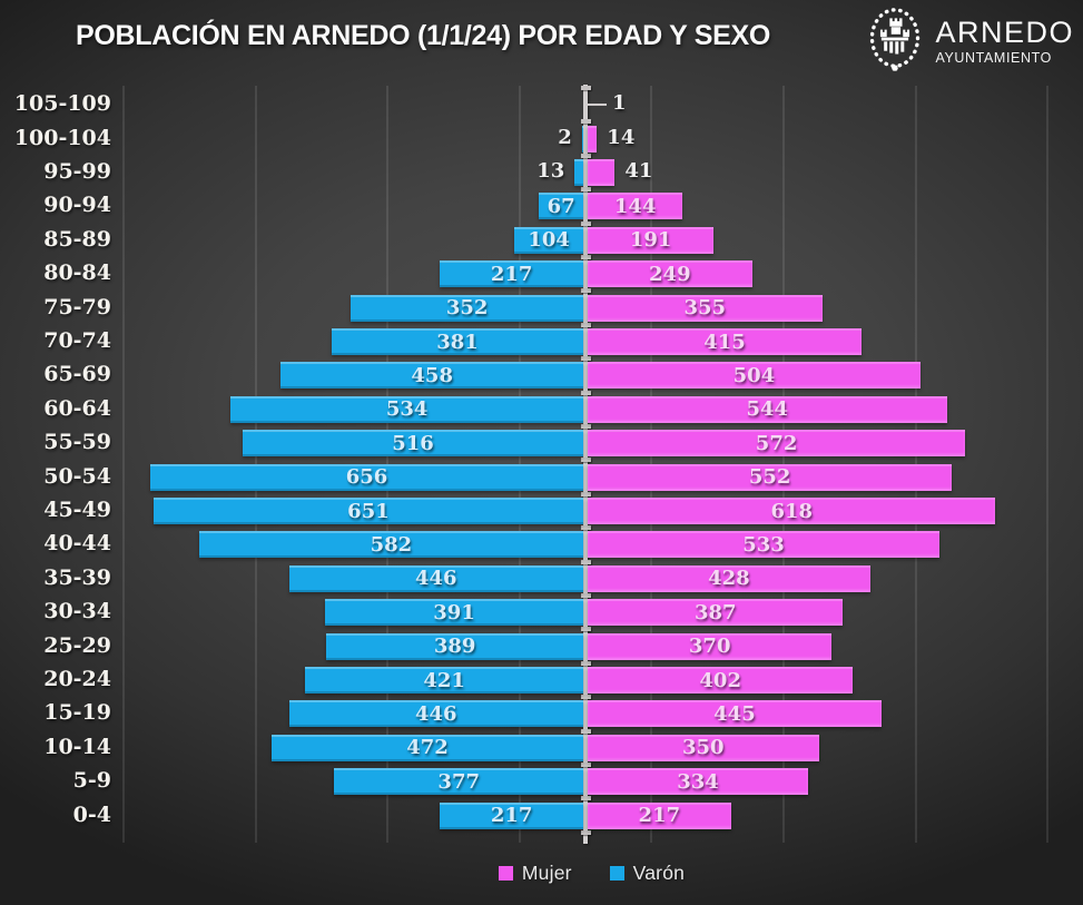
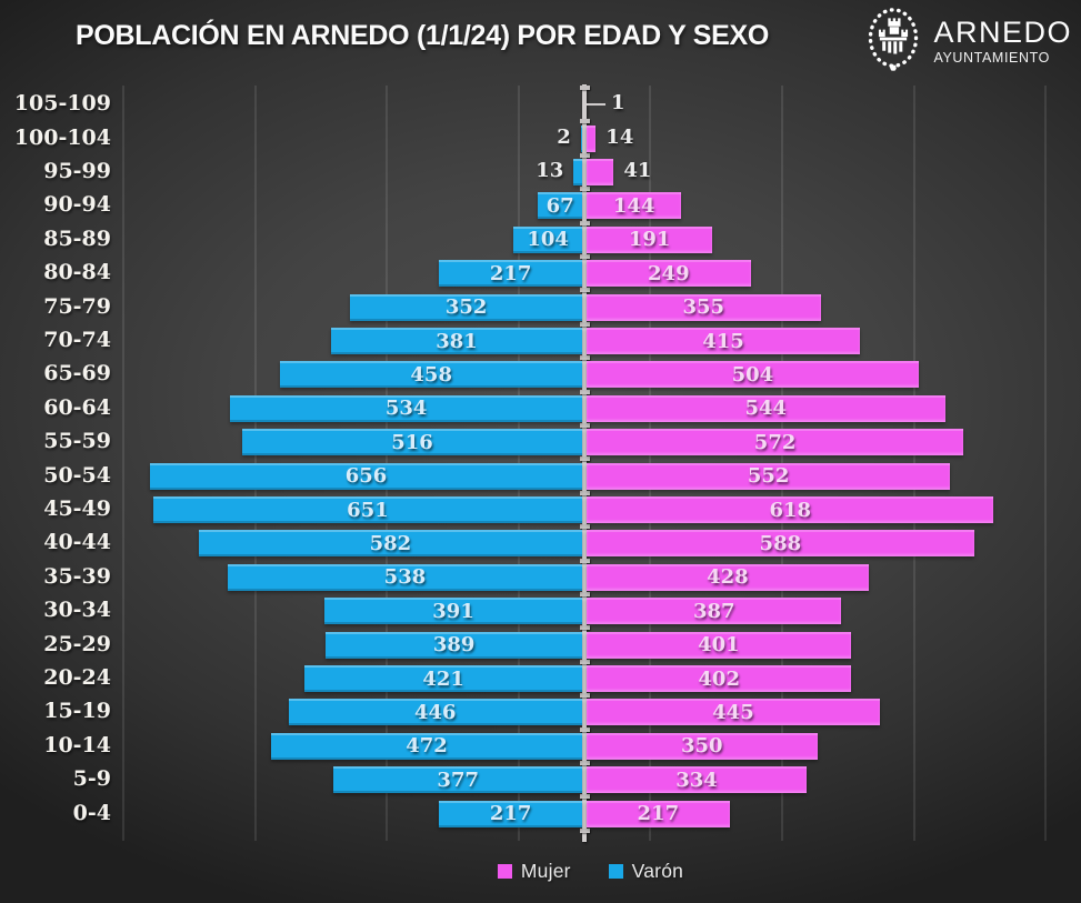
Mujer/40-44: 533 -> 588
Varón/35-39: 446 -> 538
Mujer/25-29: 370 -> 401
